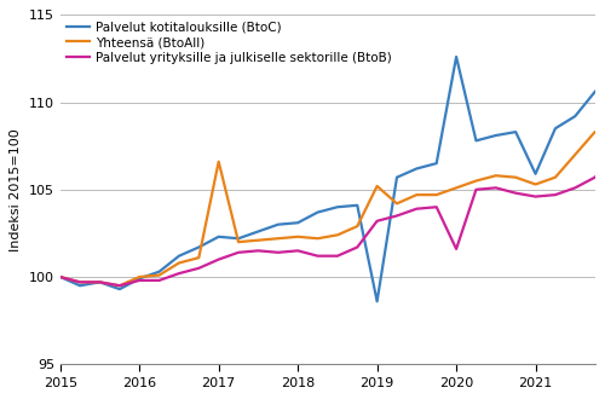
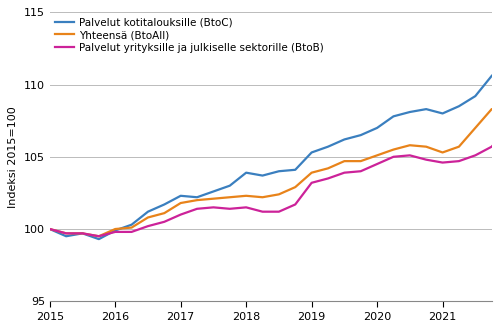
Yhteensä (BtoAll)/2017: 106.6 -> 101.8
Palvelut kotitalouksille (BtoC)/2018: 103.1 -> 103.9
Palvelut kotitalouksille (BtoC)/2019: 98.6 -> 105.3
Yhteensä (BtoAll)/2019: 105.2 -> 103.9
Palvelut kotitalouksille (BtoC)/2020: 112.6 -> 107.0
Palvelut yrityksille ja julkiselle sektorille (BtoB)/2020: 101.6 -> 104.5
Palvelut kotitalouksille (BtoC)/2021: 105.9 -> 108.0
